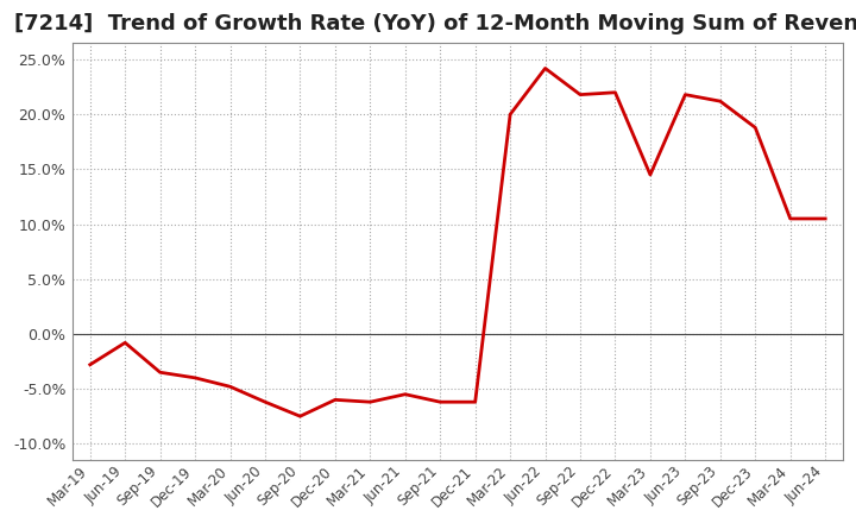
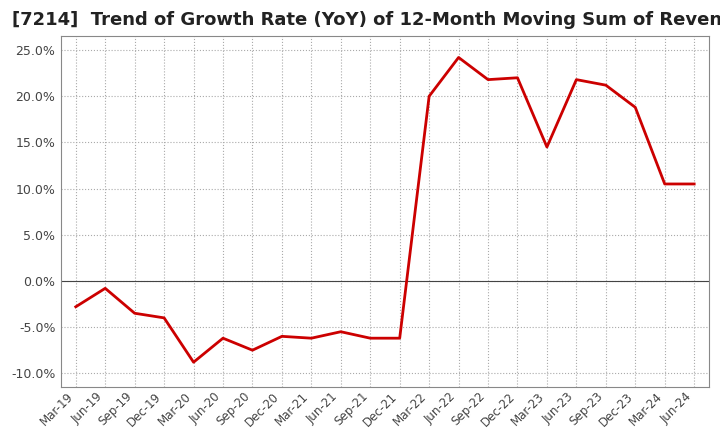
Mar-20: -4.8% -> -8.8%
